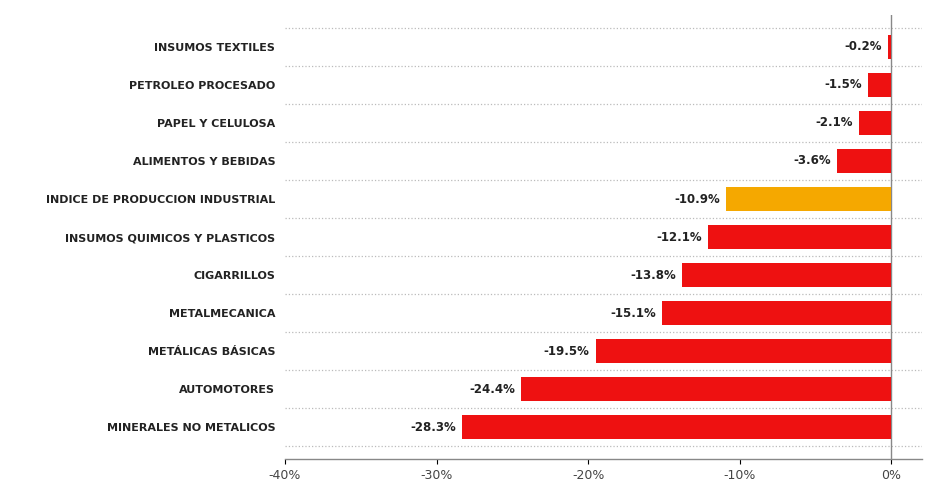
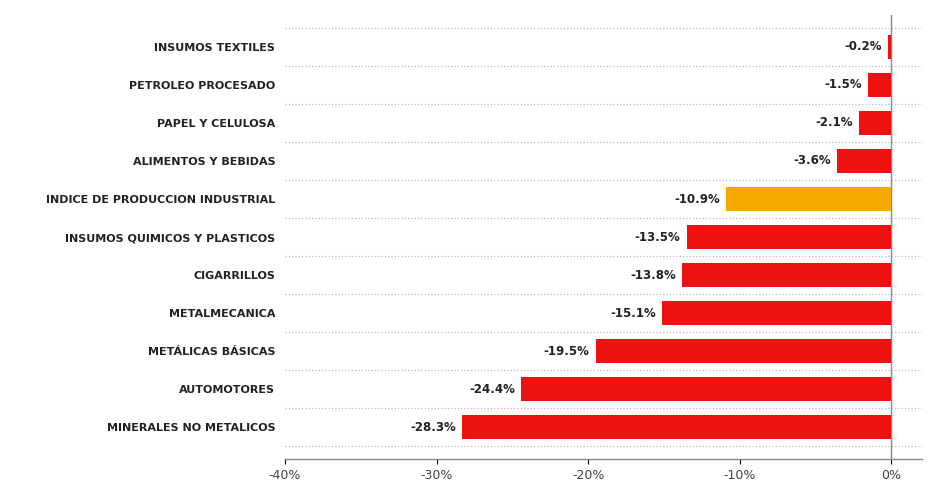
INSUMOS QUIMICOS Y PLASTICOS: -12.1% -> -13.5%
